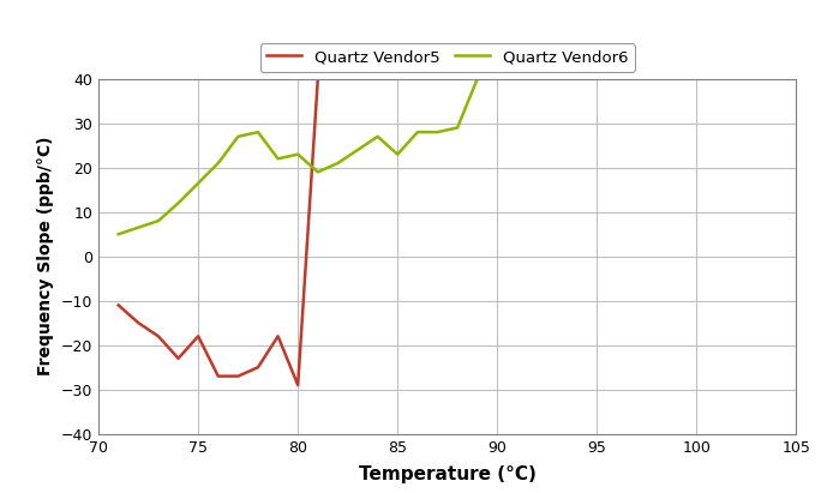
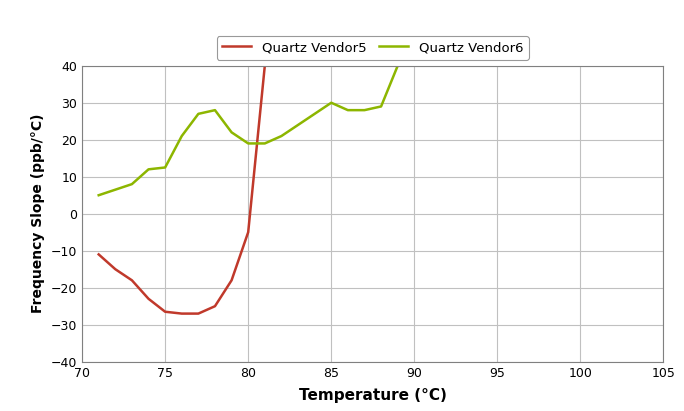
Quartz Vendor5/75: -18.0 -> -26.5
Quartz Vendor6/75: 16.5 -> 12.5
Quartz Vendor5/80: -29.0 -> -5.0
Quartz Vendor6/80: 23.0 -> 19.0
Quartz Vendor6/85: 23.0 -> 30.0
